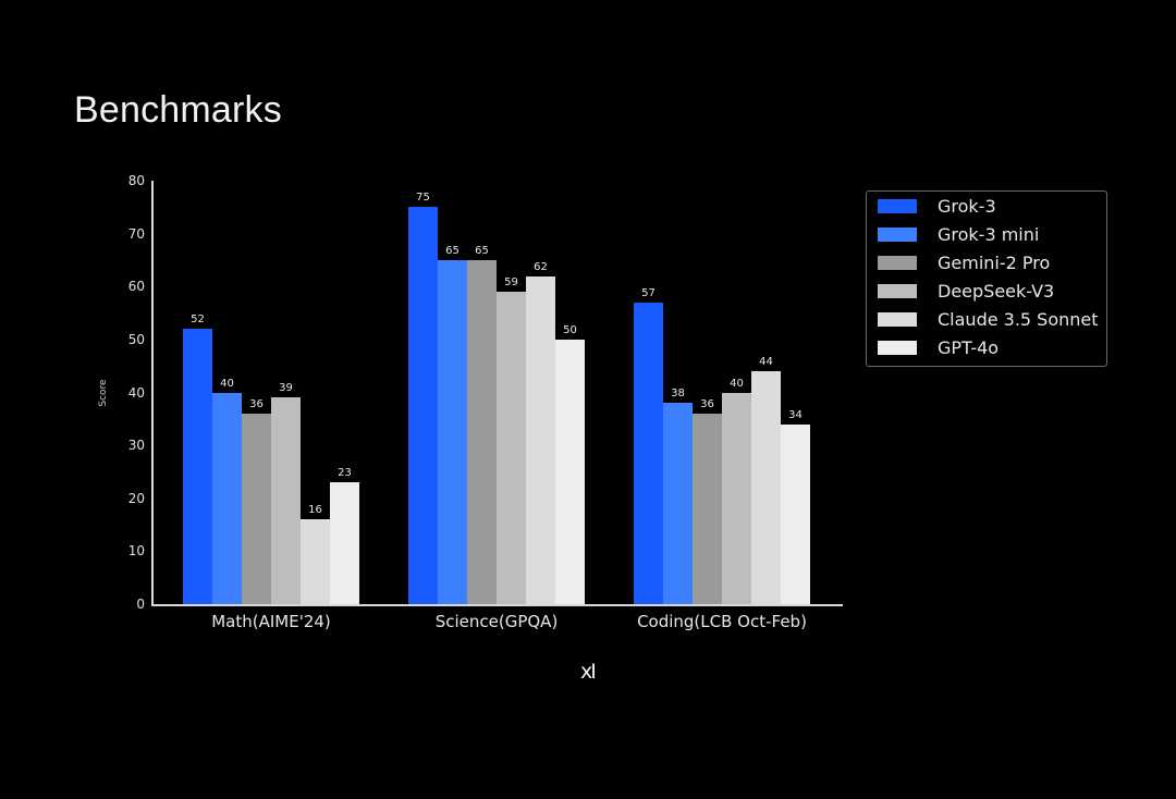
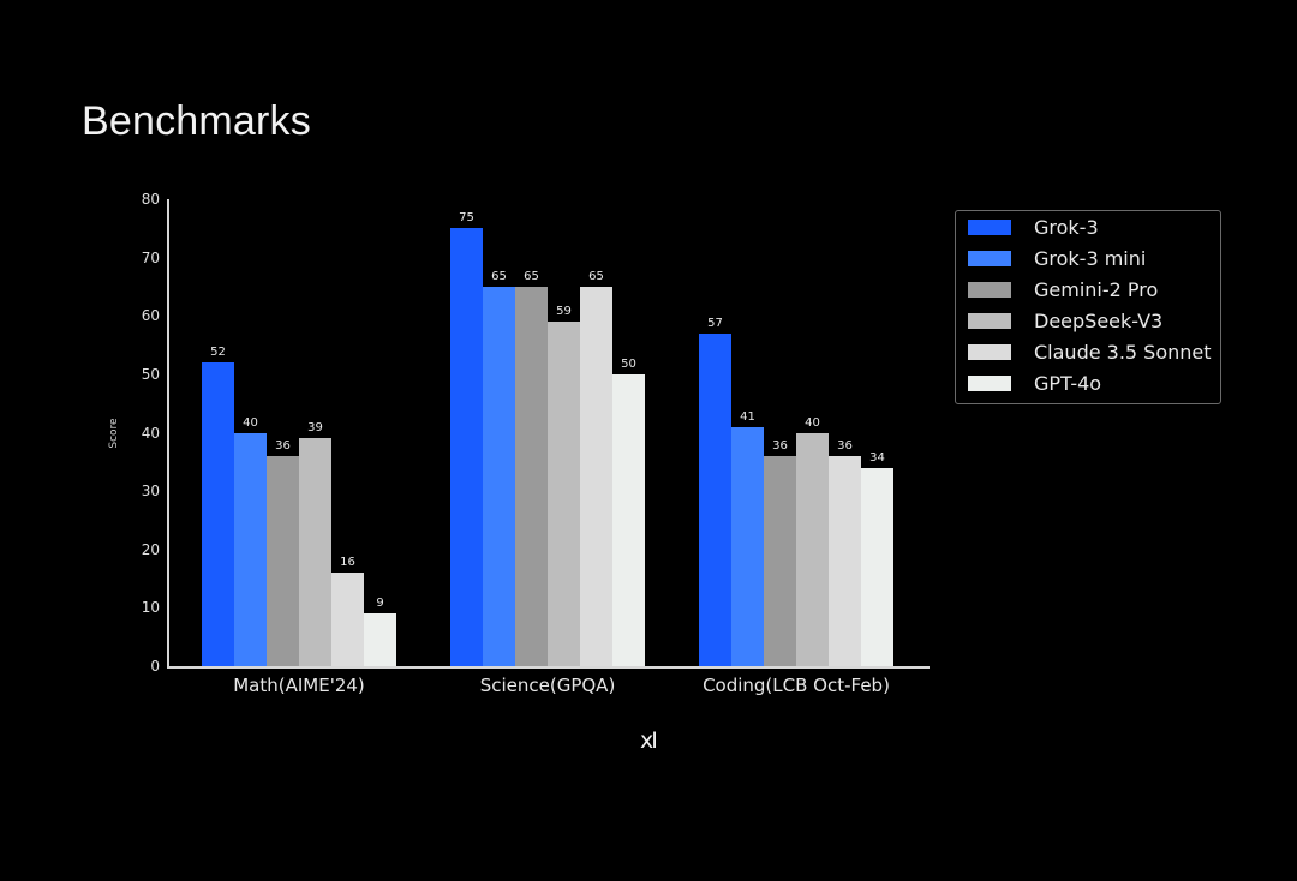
GPT-4o/Math(AIME'24): 23 -> 9
Claude 3.5 Sonnet/Science(GPQA): 62 -> 65
Grok-3 mini/Coding(LCB Oct-Feb): 38 -> 41
Claude 3.5 Sonnet/Coding(LCB Oct-Feb): 44 -> 36
